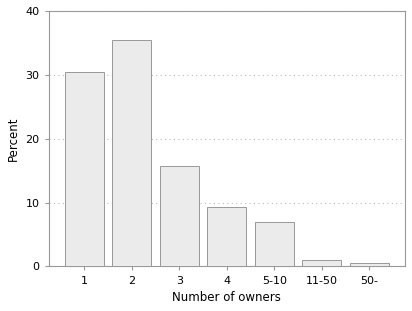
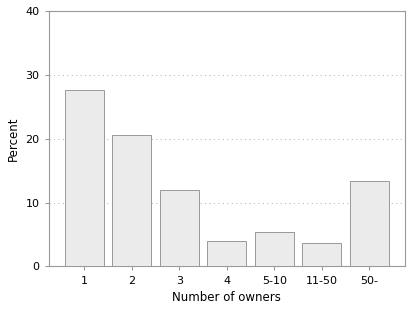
1: 30.5 -> 27.6
2: 35.5 -> 20.6
3: 15.7 -> 12.0
4: 9.3 -> 4.0
5-10: 7.0 -> 5.4
11-50: 1.0 -> 3.6
50-: 0.5 -> 13.4
